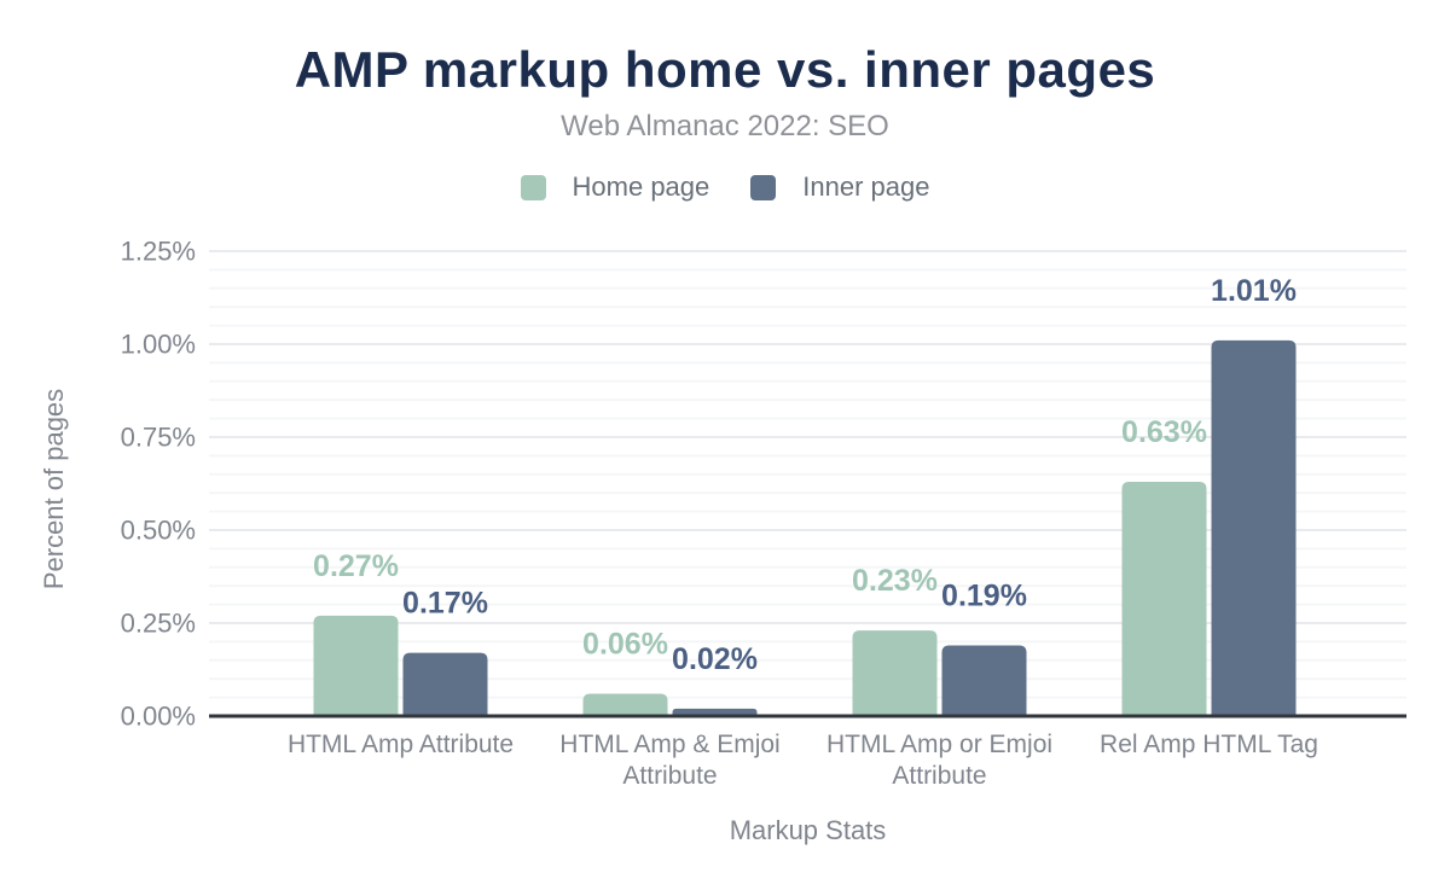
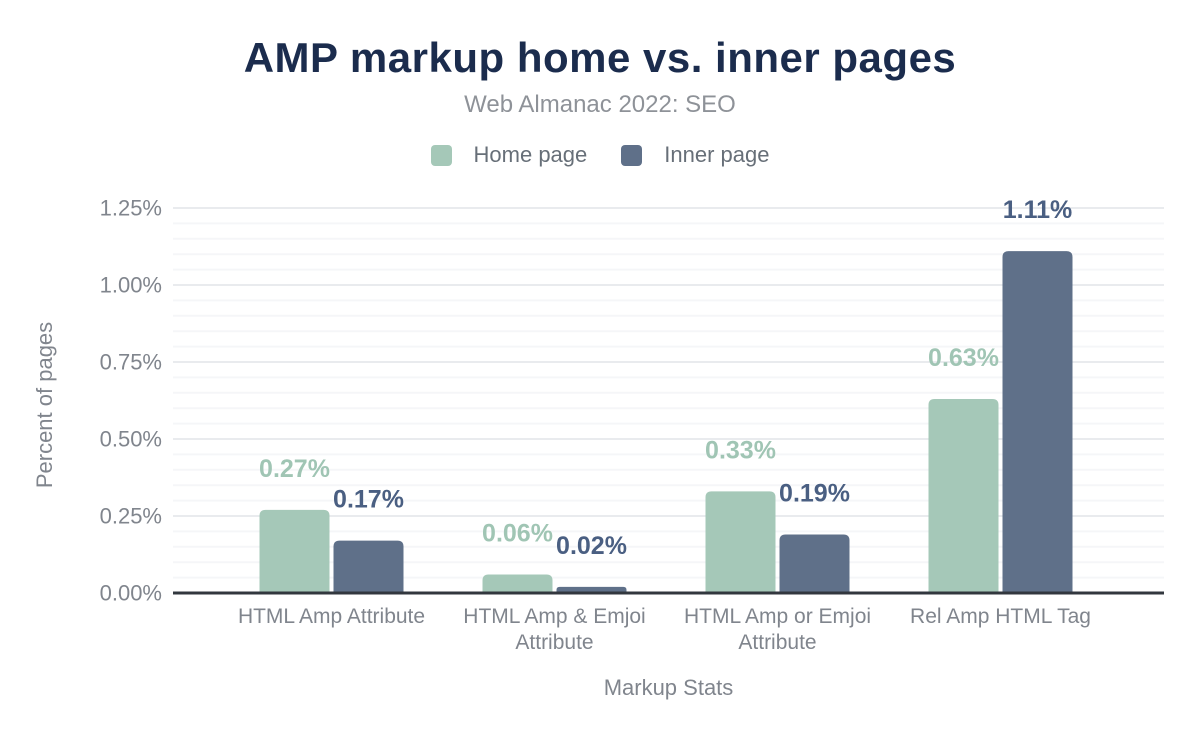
Home page/HTML Amp or Emjoi Attribute: 0.23% -> 0.33%
Inner page/Rel Amp HTML Tag: 1.01% -> 1.11%
